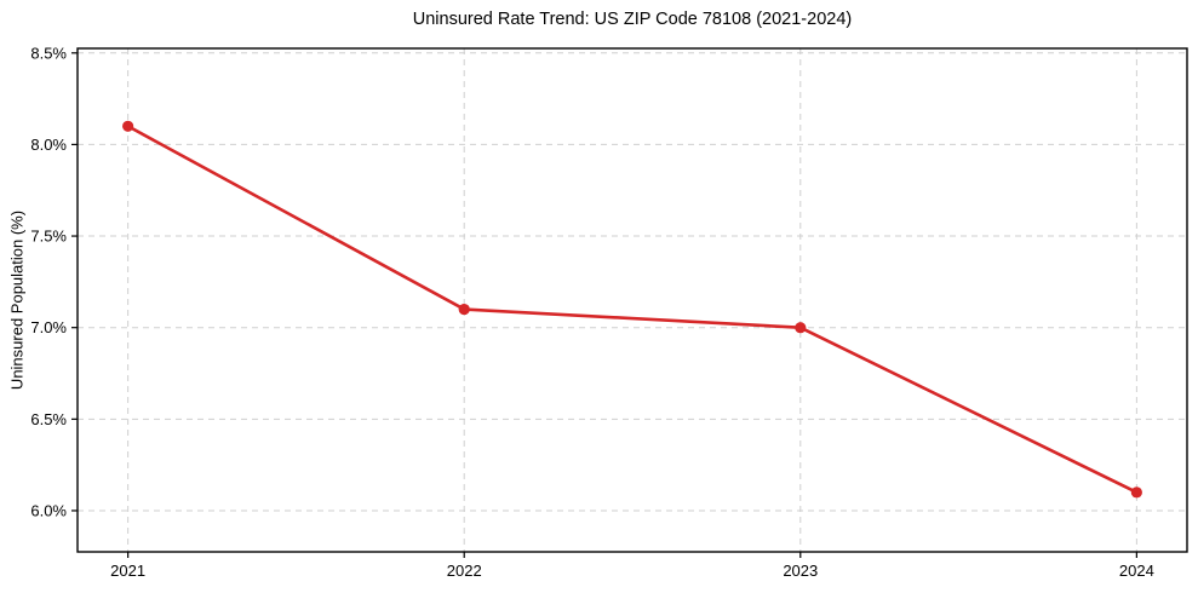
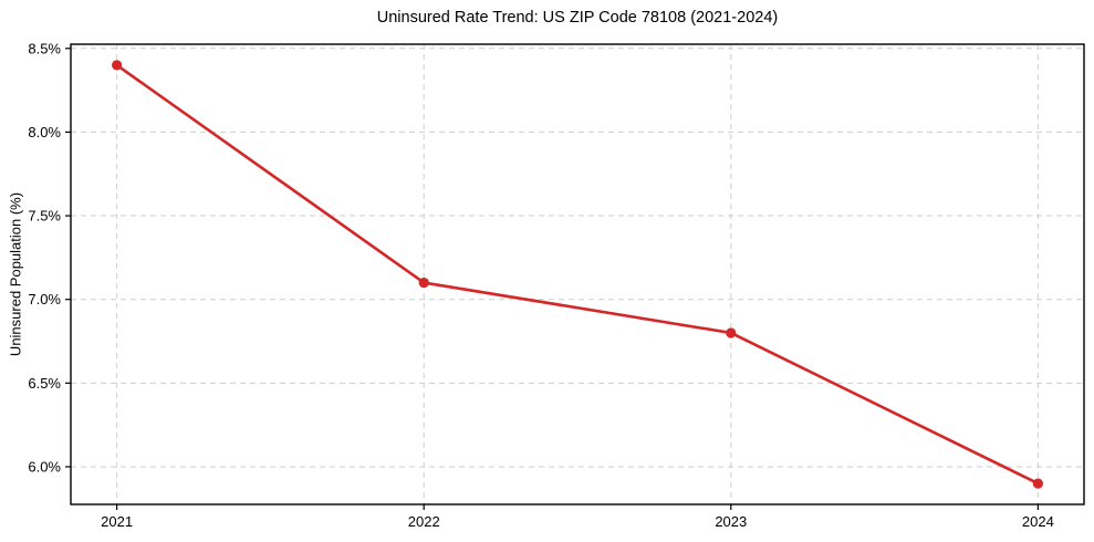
2021: 8.1% -> 8.4%
2023: 7.0% -> 6.8%
2024: 6.1% -> 5.9%
